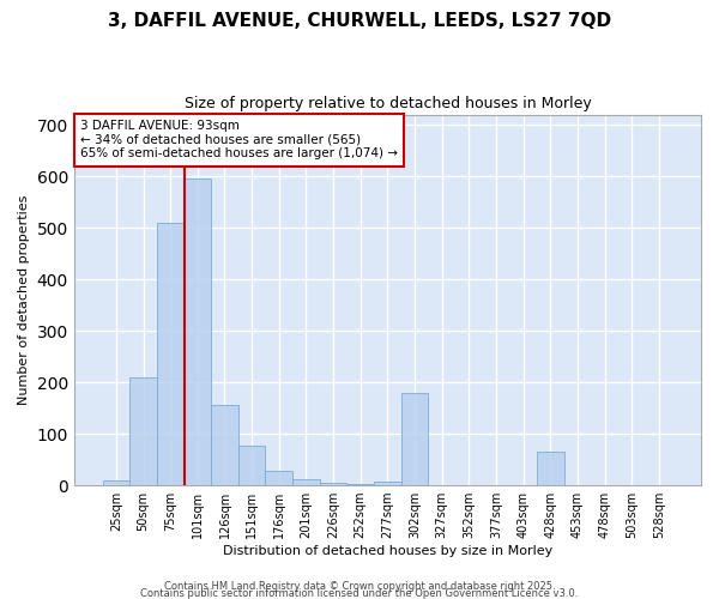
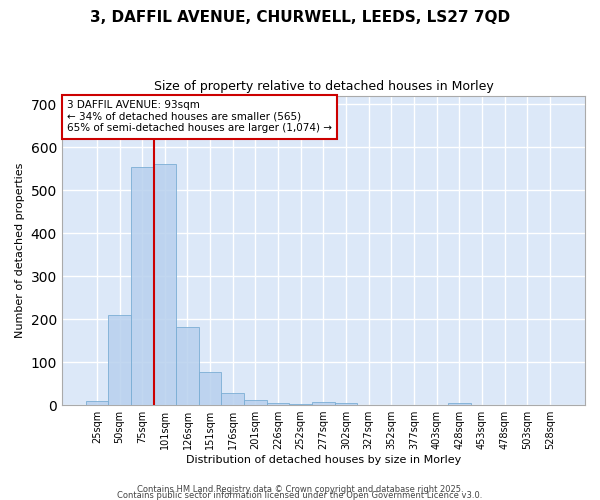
75sqm: 510 -> 553
101sqm: 595 -> 560
126sqm: 155 -> 182
302sqm: 180 -> 5
428sqm: 65 -> 4
